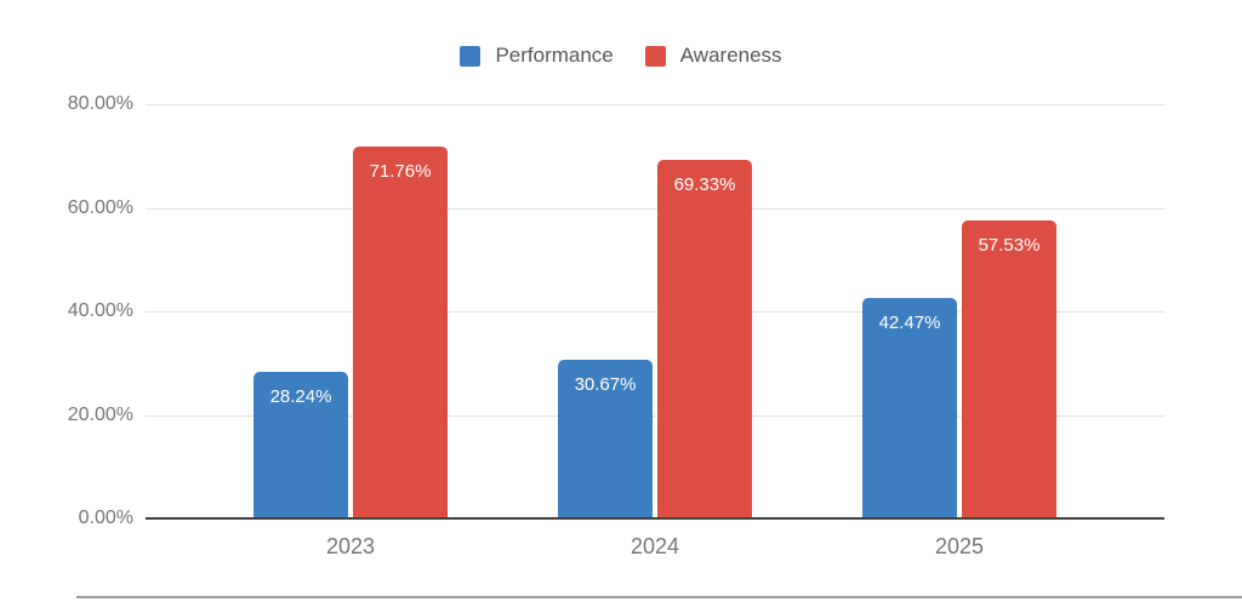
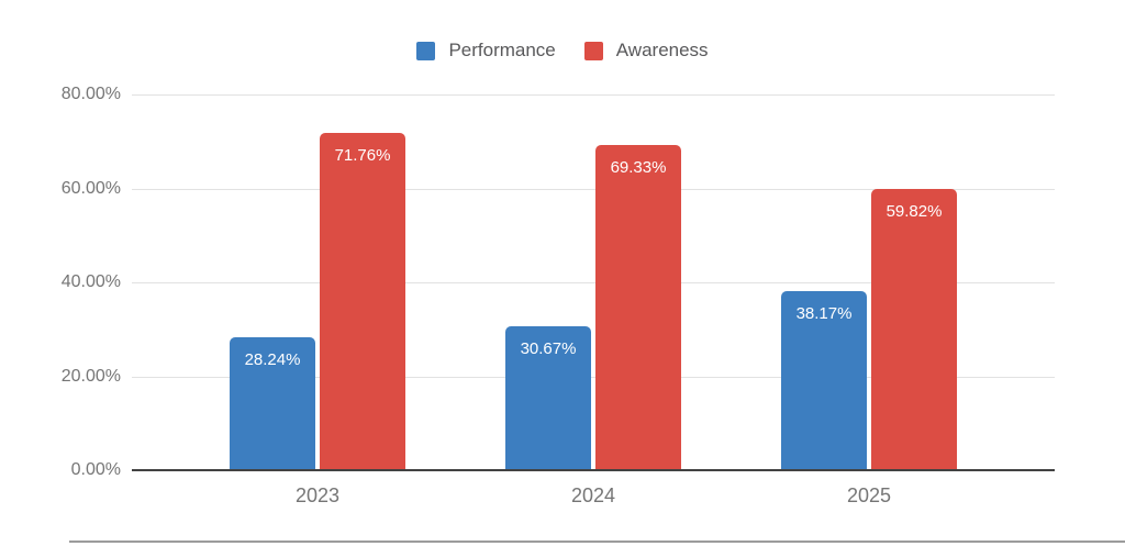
Performance/2025: 42.47% -> 38.17%
Awareness/2025: 57.53% -> 59.82%
